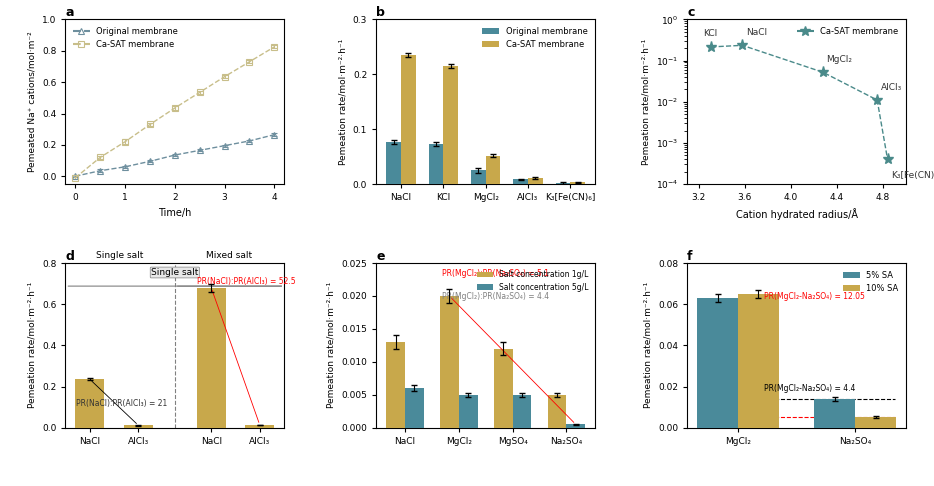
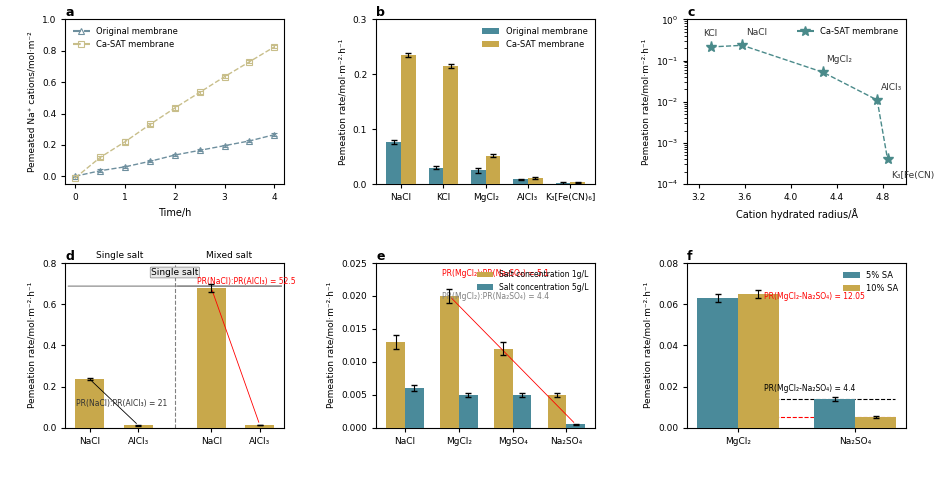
b/Original membrane/KCl: 0.073 -> 0.030
